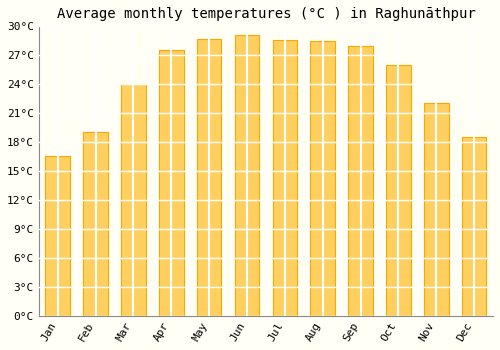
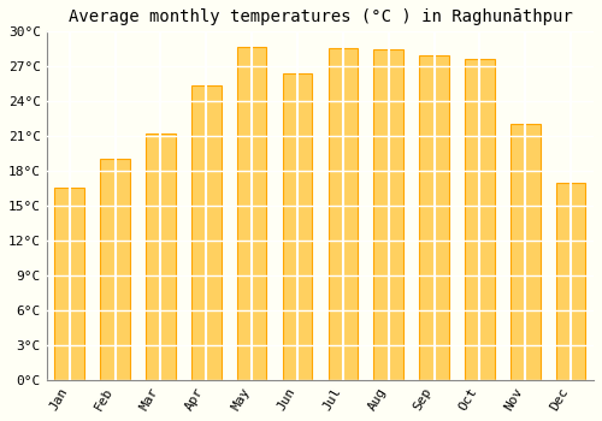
Mar: 24.0°C -> 21.2°C
Apr: 27.5°C -> 25.4°C
Jun: 29.1°C -> 26.4°C
Oct: 26.0°C -> 27.6°C
Dec: 18.5°C -> 17.0°C
